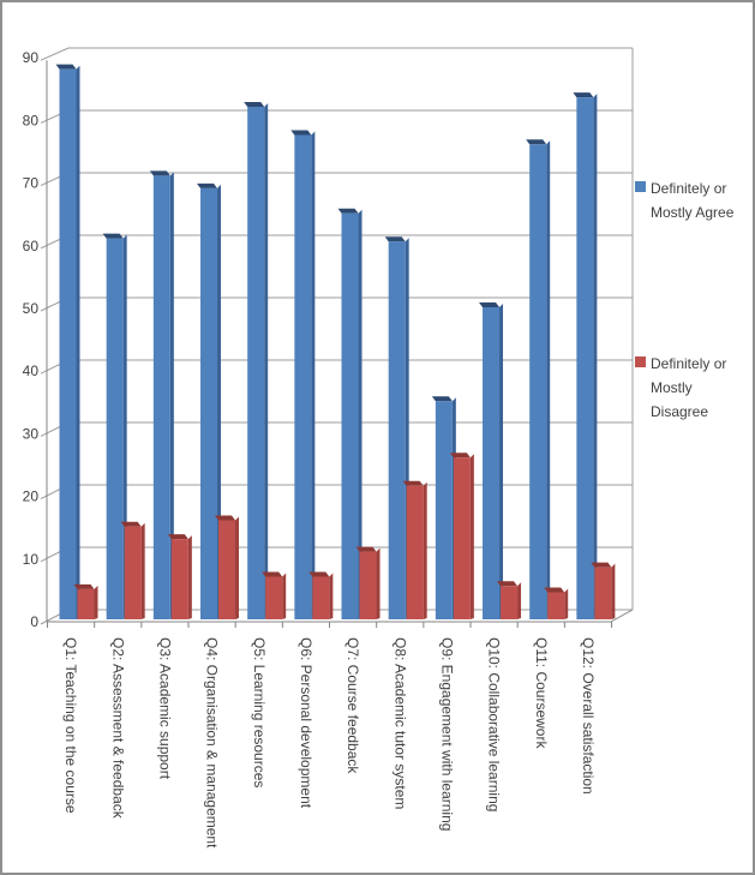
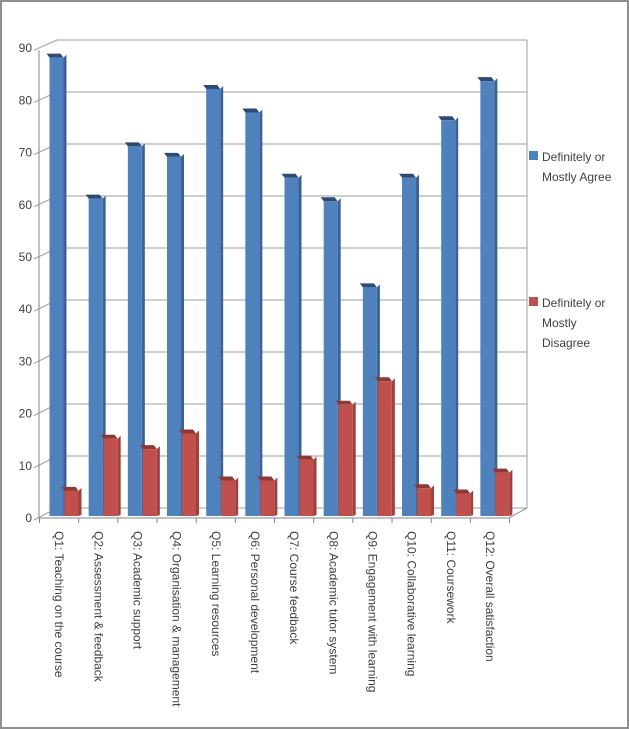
Definitely or Mostly Agree/Q9: Engagement with learning: 35 -> 44
Definitely or Mostly Agree/Q10: Collaborative learning: 50 -> 65
